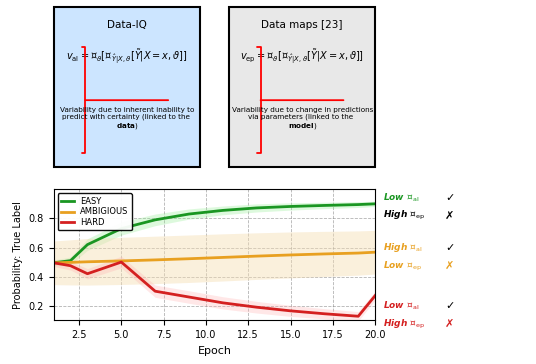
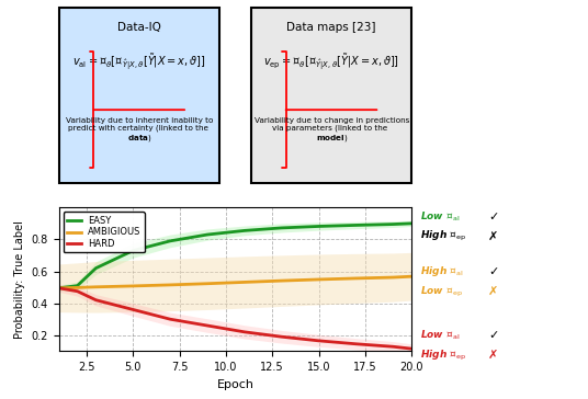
HARD/5.0: 0.50 -> 0.36
HARD/20.0: 0.27 -> 0.12
